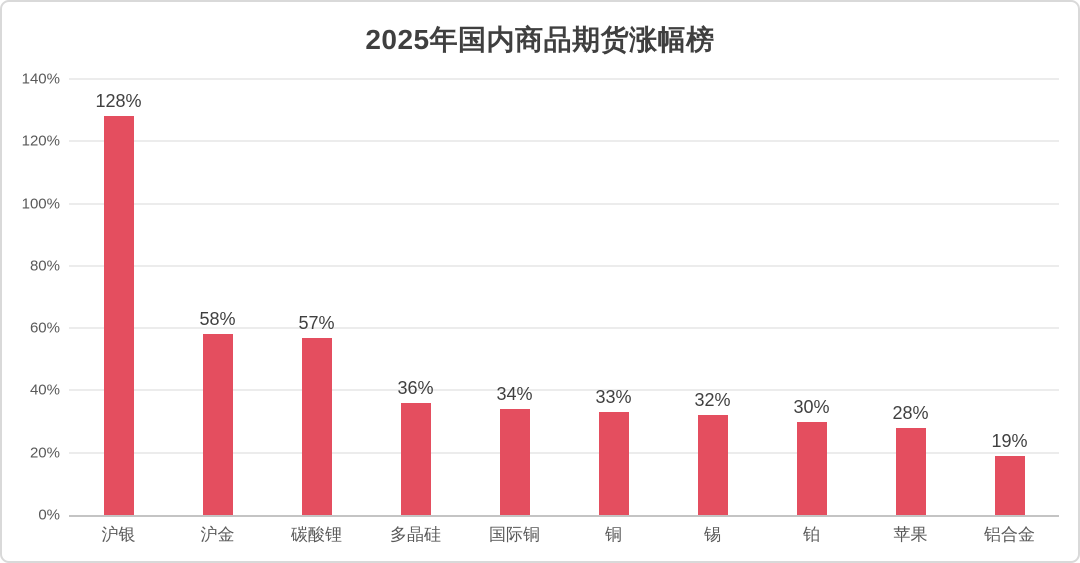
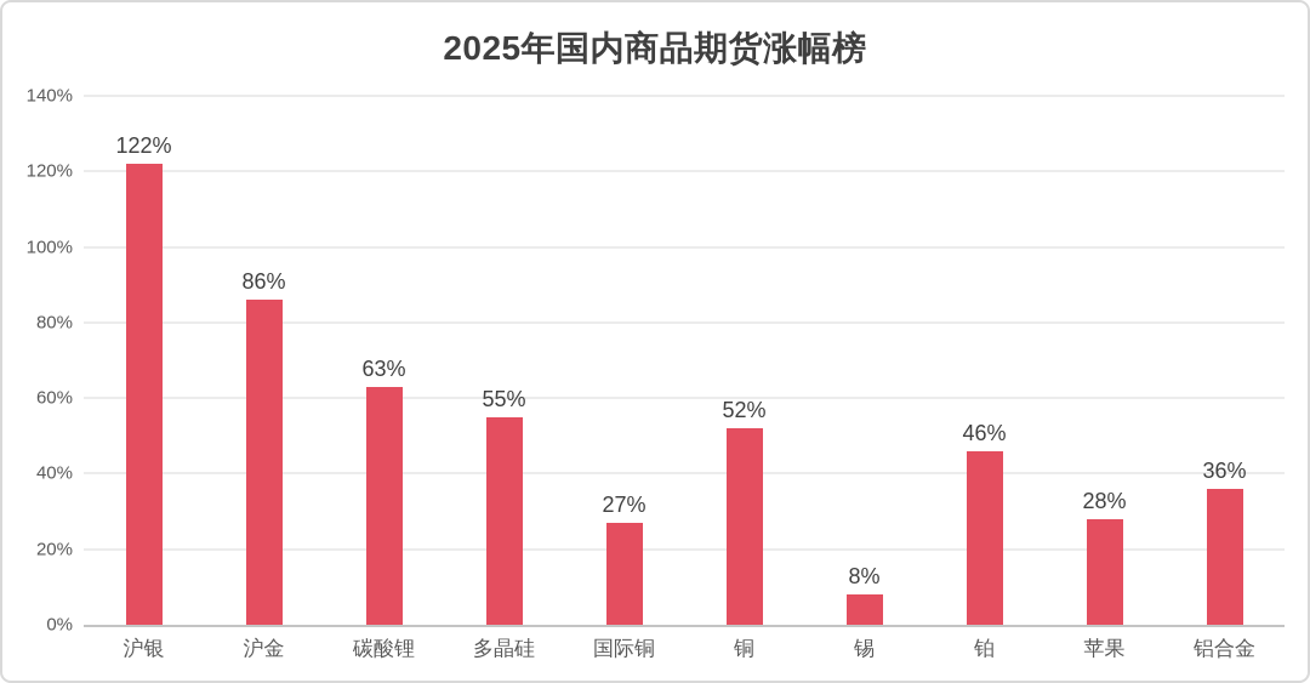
沪银: 128% -> 122%
沪金: 58% -> 86%
碳酸锂: 57% -> 63%
多晶硅: 36% -> 55%
国际铜: 34% -> 27%
铜: 33% -> 52%
锡: 32% -> 8%
铂: 30% -> 46%
铝合金: 19% -> 36%
